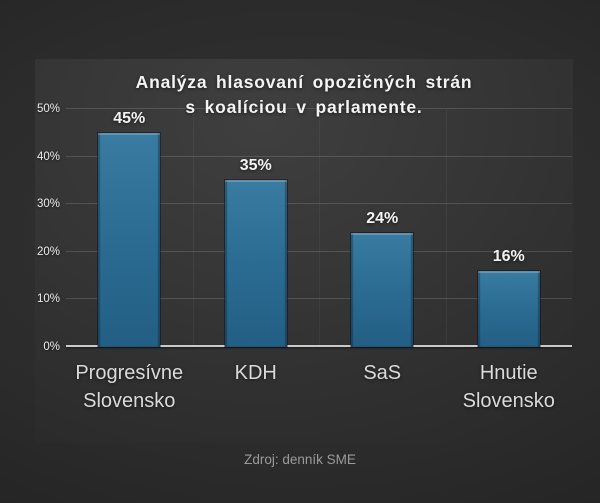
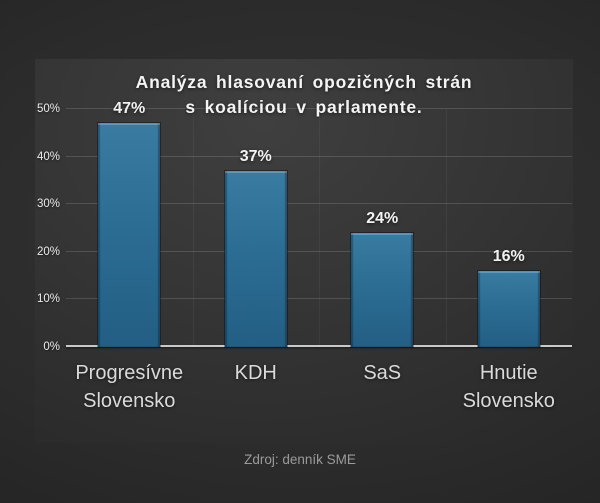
Progresívne Slovensko: 45% -> 47%
KDH: 35% -> 37%
